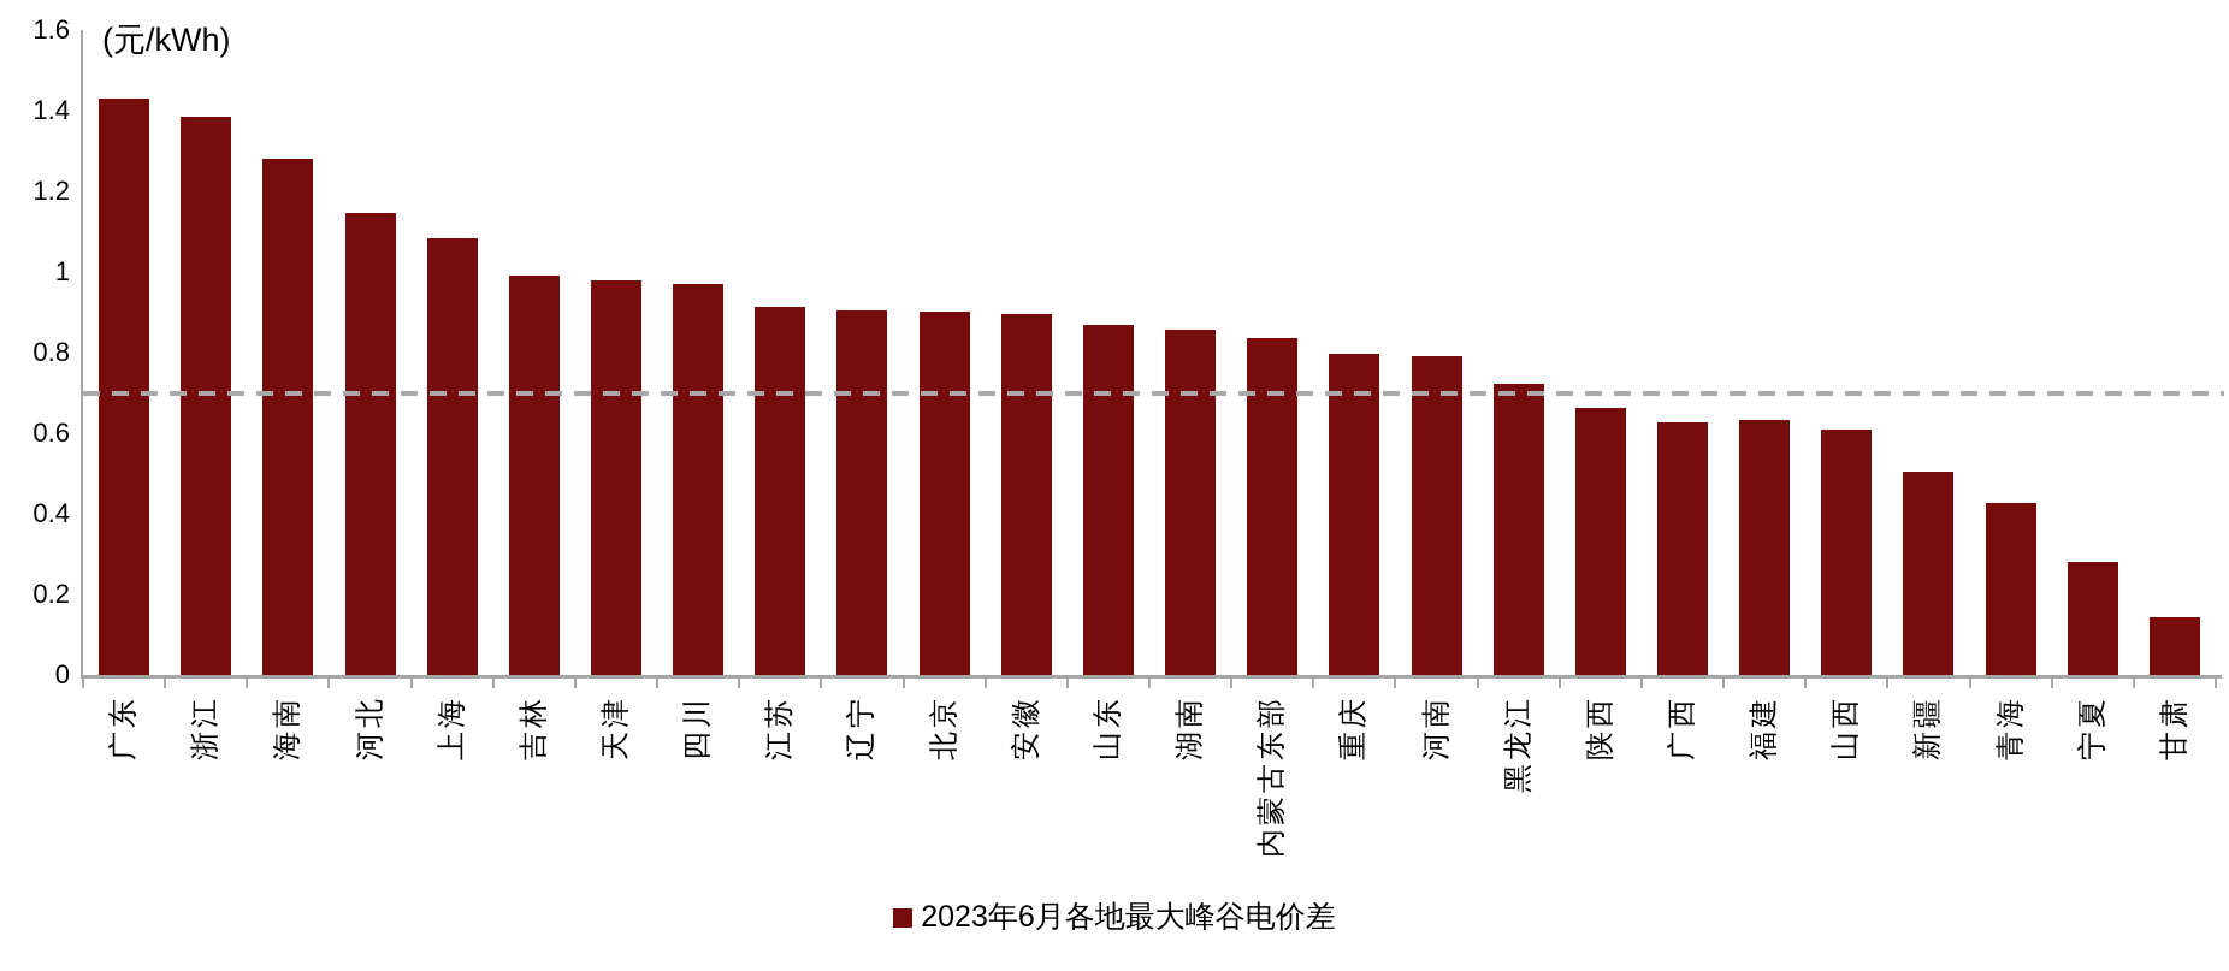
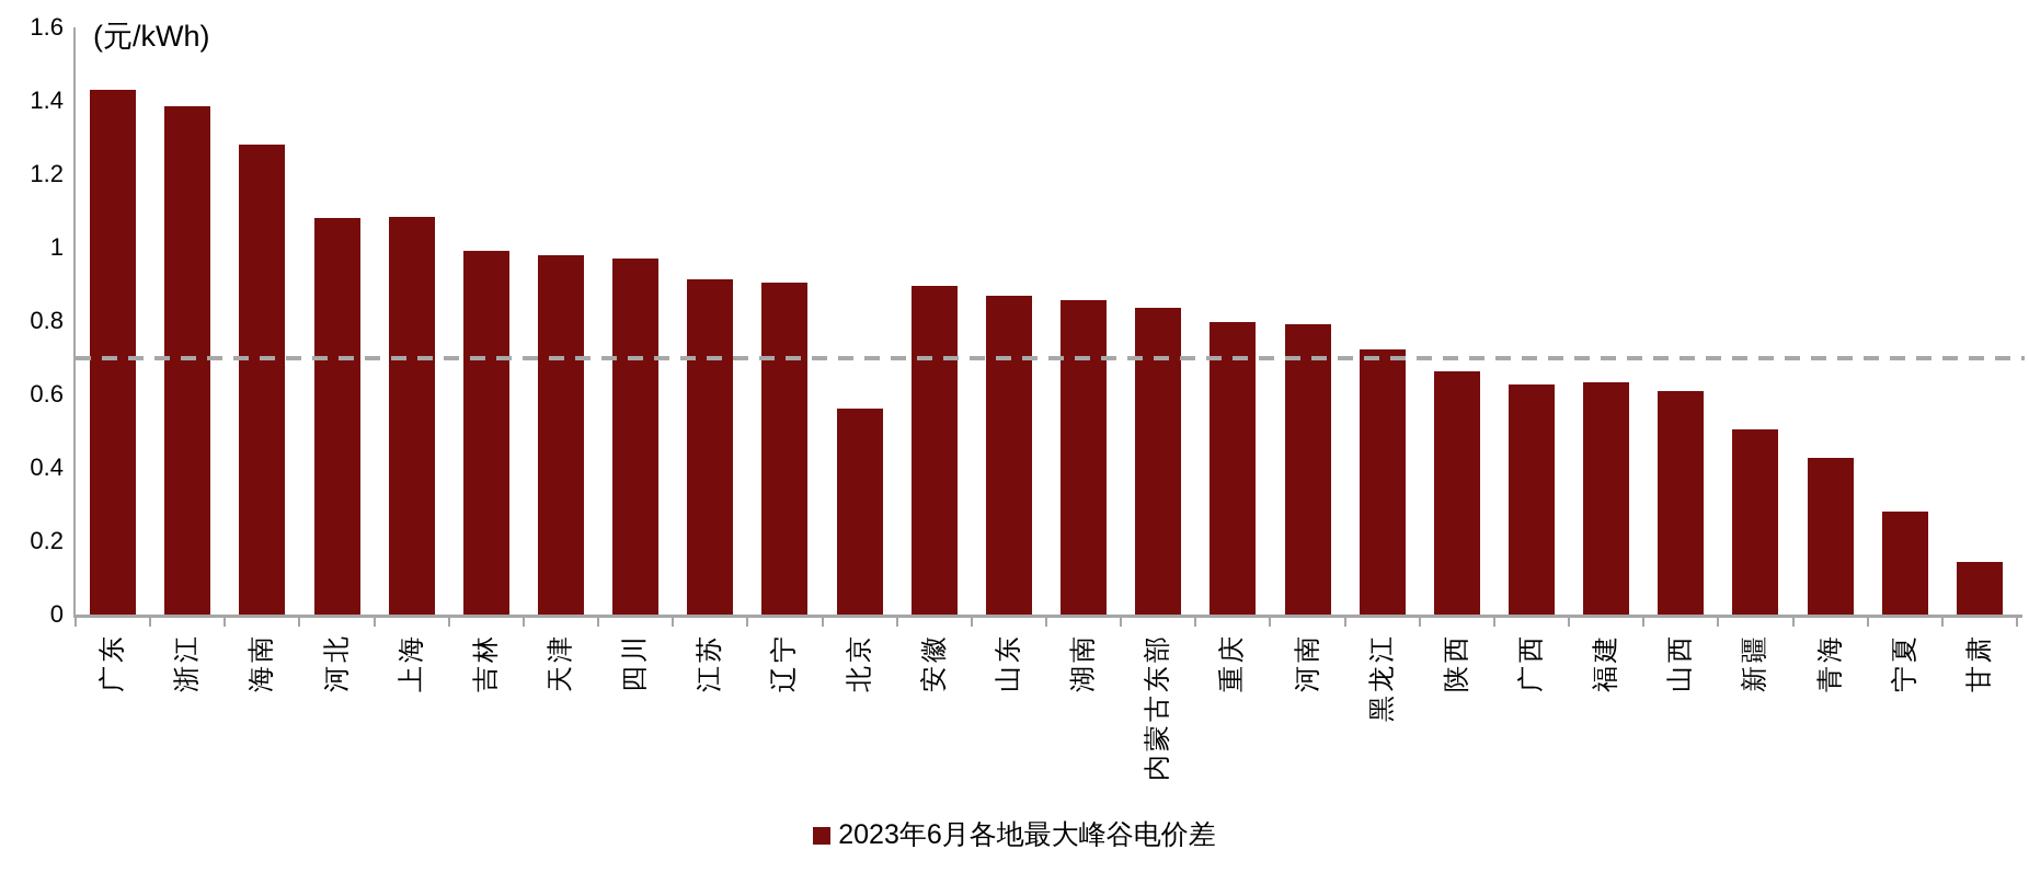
河北: 1.15 -> 1.08
北京: 0.90 -> 0.56
